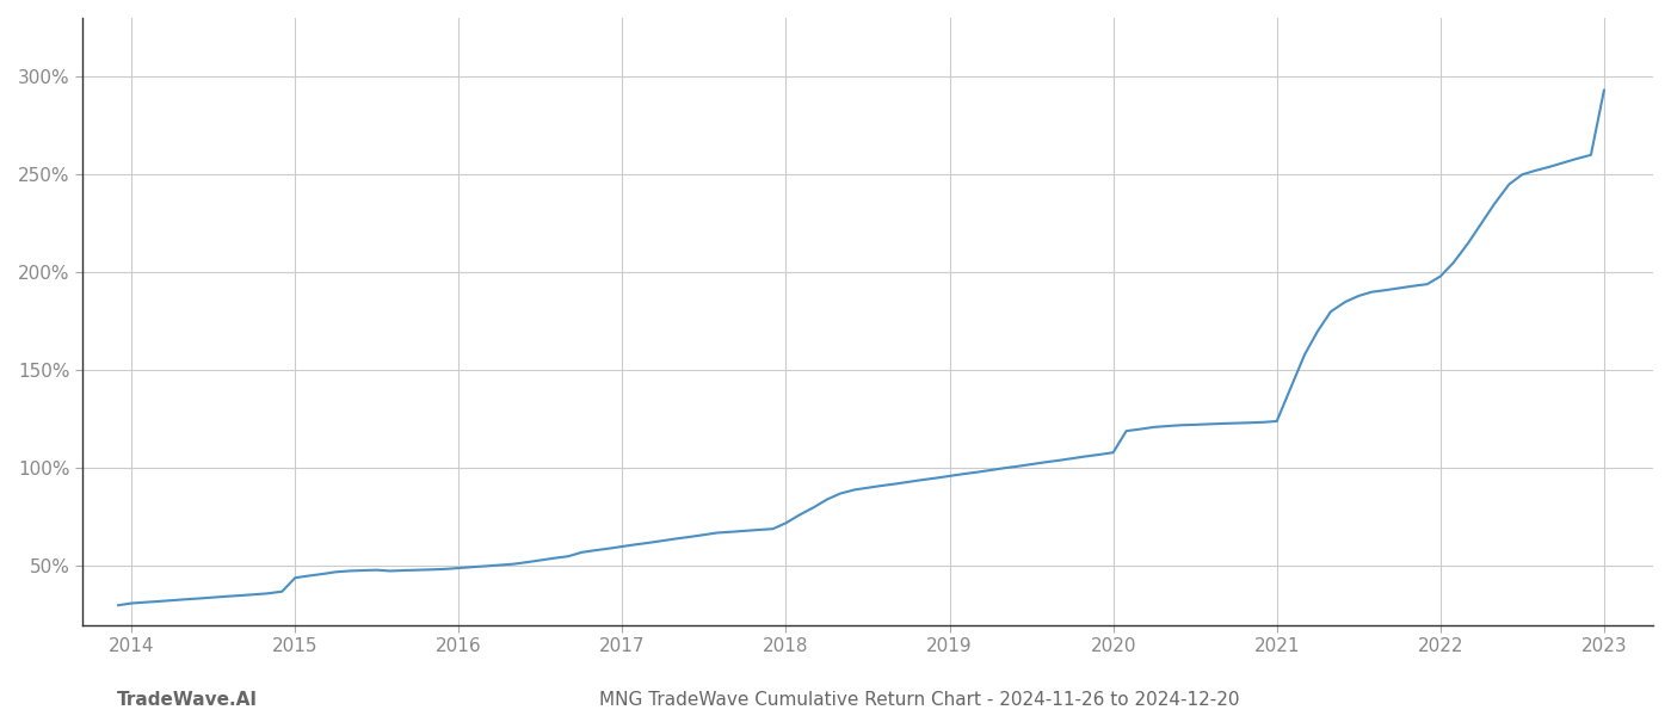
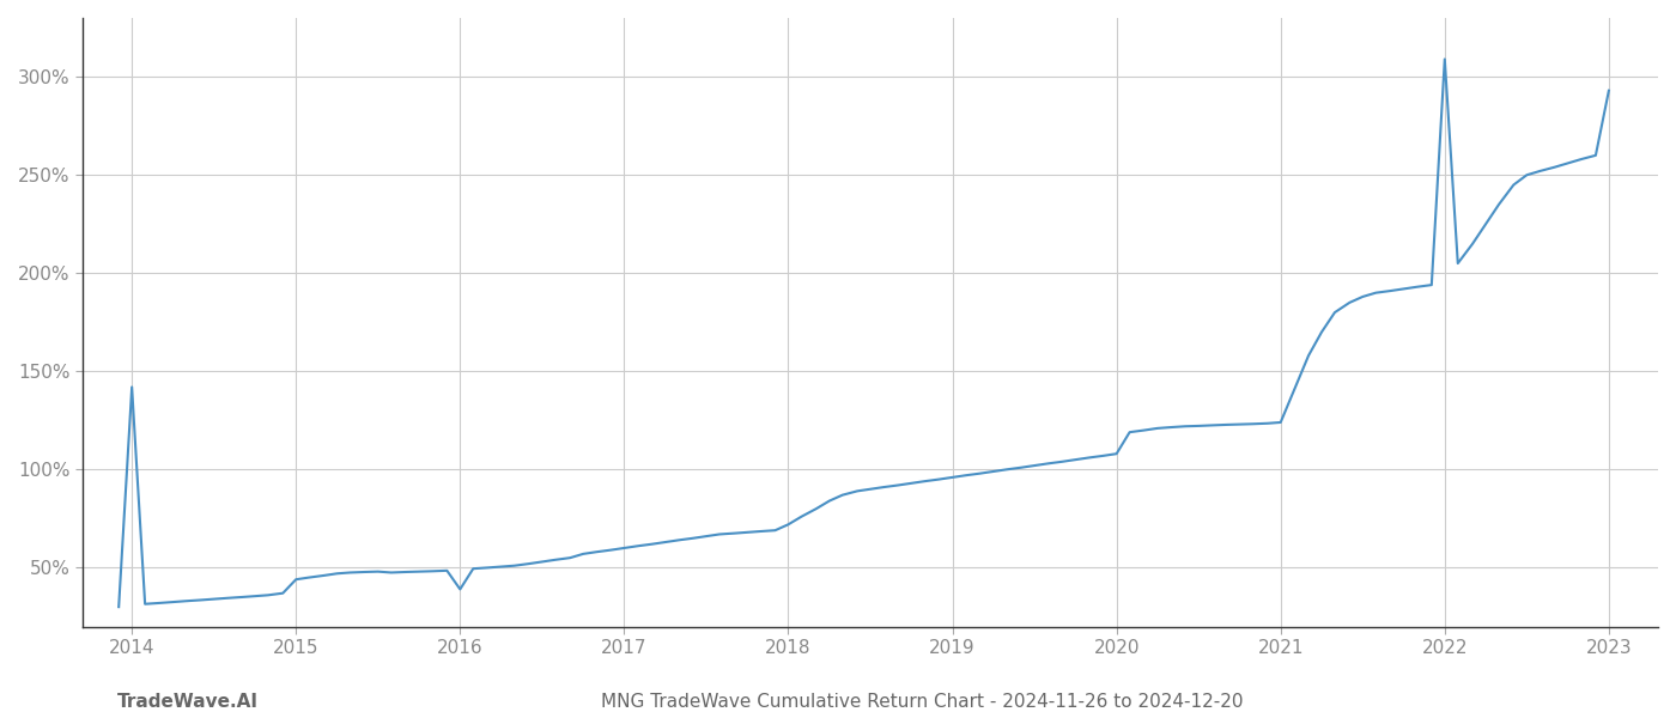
2014: 31% -> 142%
2016: 49% -> 39%
2022: 198% -> 309%
